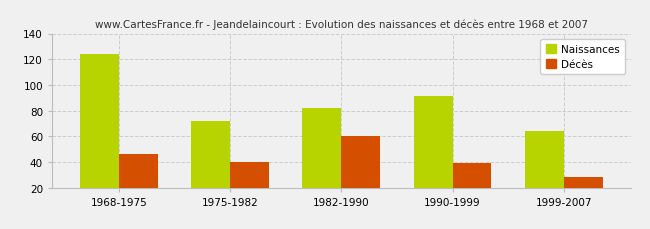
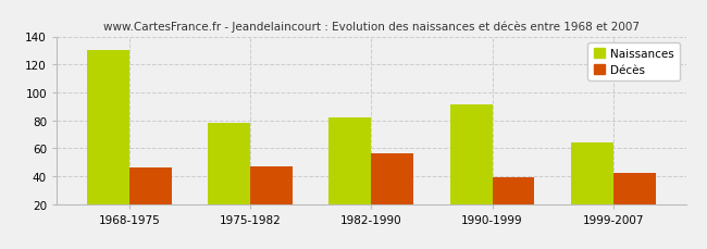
Naissances/1968-1975: 124 -> 130
Naissances/1975-1982: 72 -> 78
Décès/1975-1982: 40 -> 47
Décès/1982-1990: 60 -> 56
Décès/1999-2007: 28 -> 42
